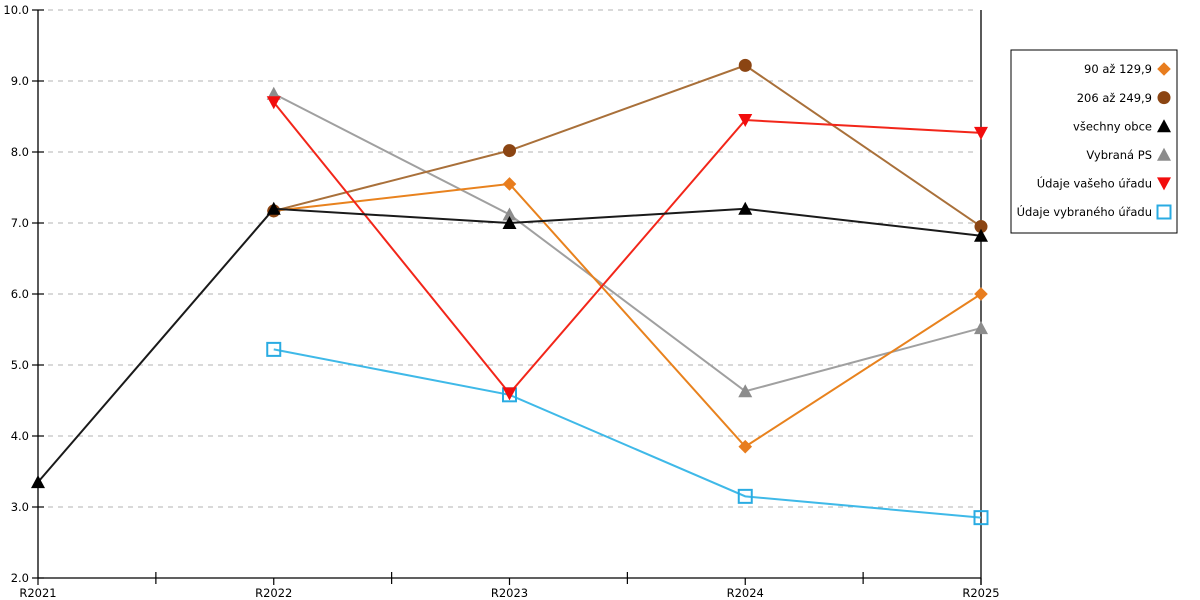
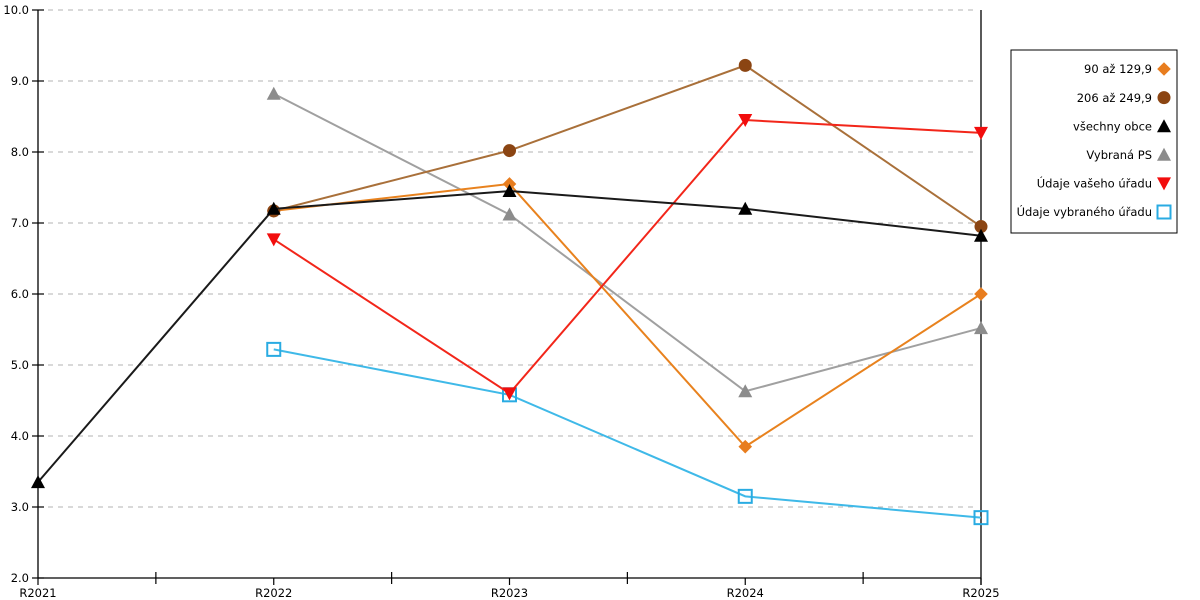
Údaje vašeho úřadu/R2022: 8.7 -> 6.8
všechny obce/R2023: 7.0 -> 7.5
